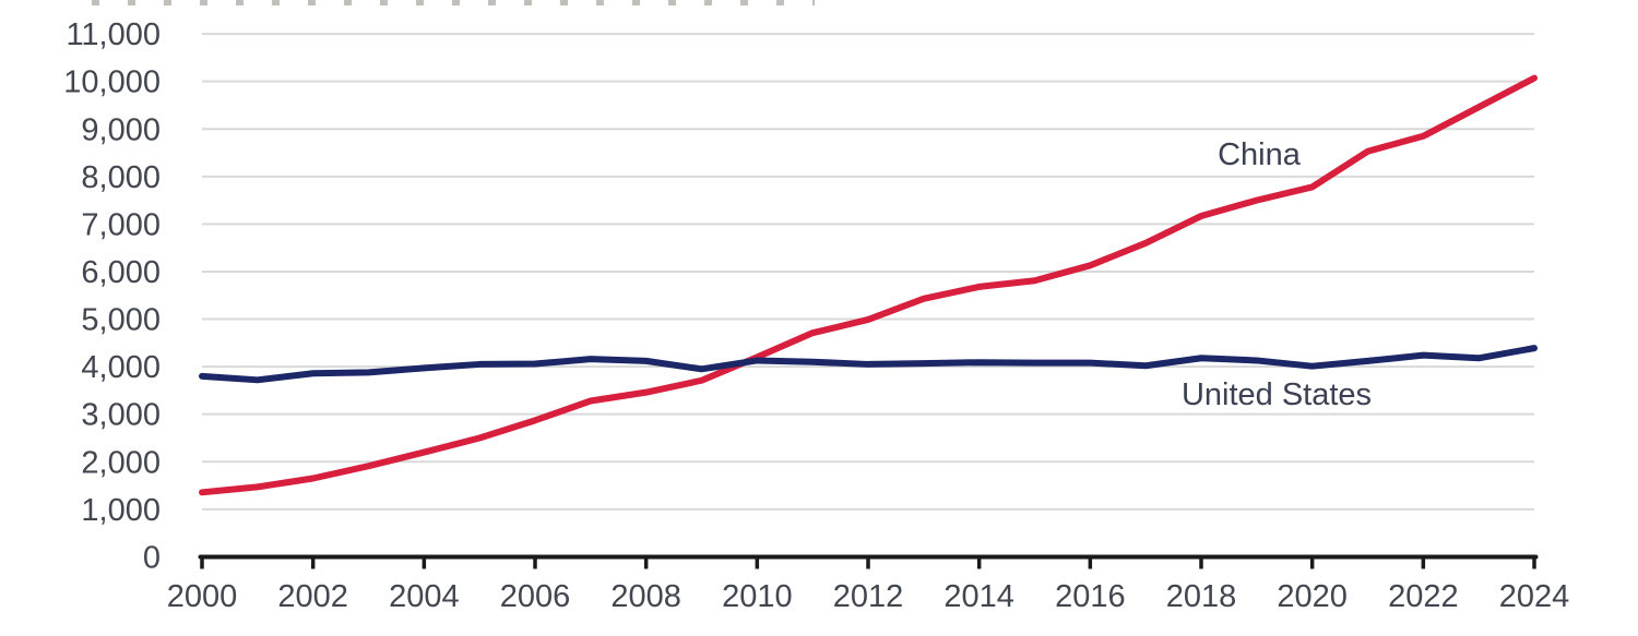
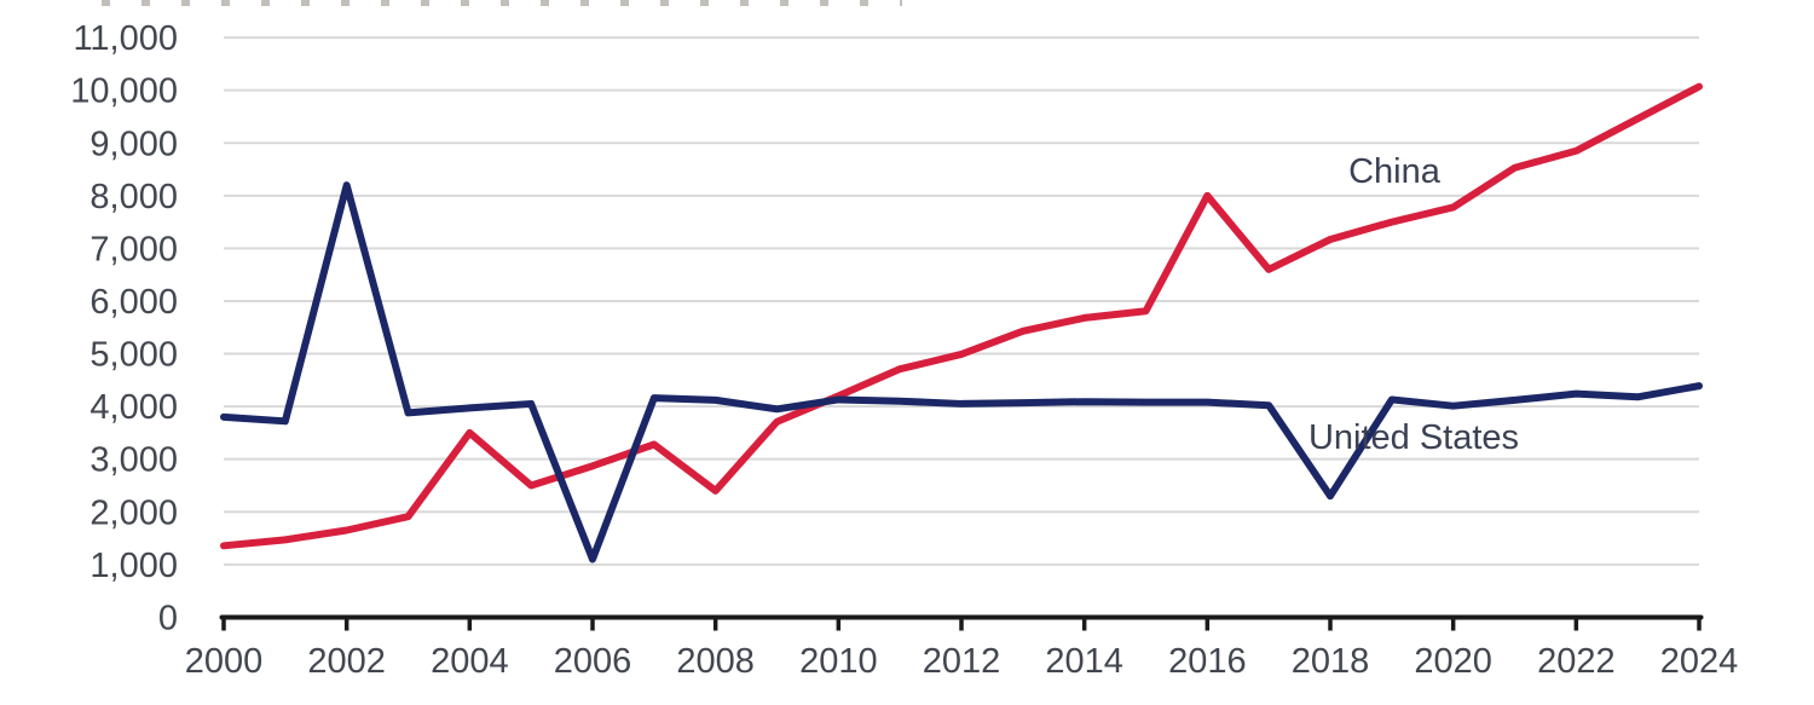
United States/2002: 3900 -> 8200
China/2004: 2200 -> 3500
United States/2006: 4100 -> 1100
China/2008: 3500 -> 2400
China/2016: 6100 -> 8000
United States/2018: 4200 -> 2300
